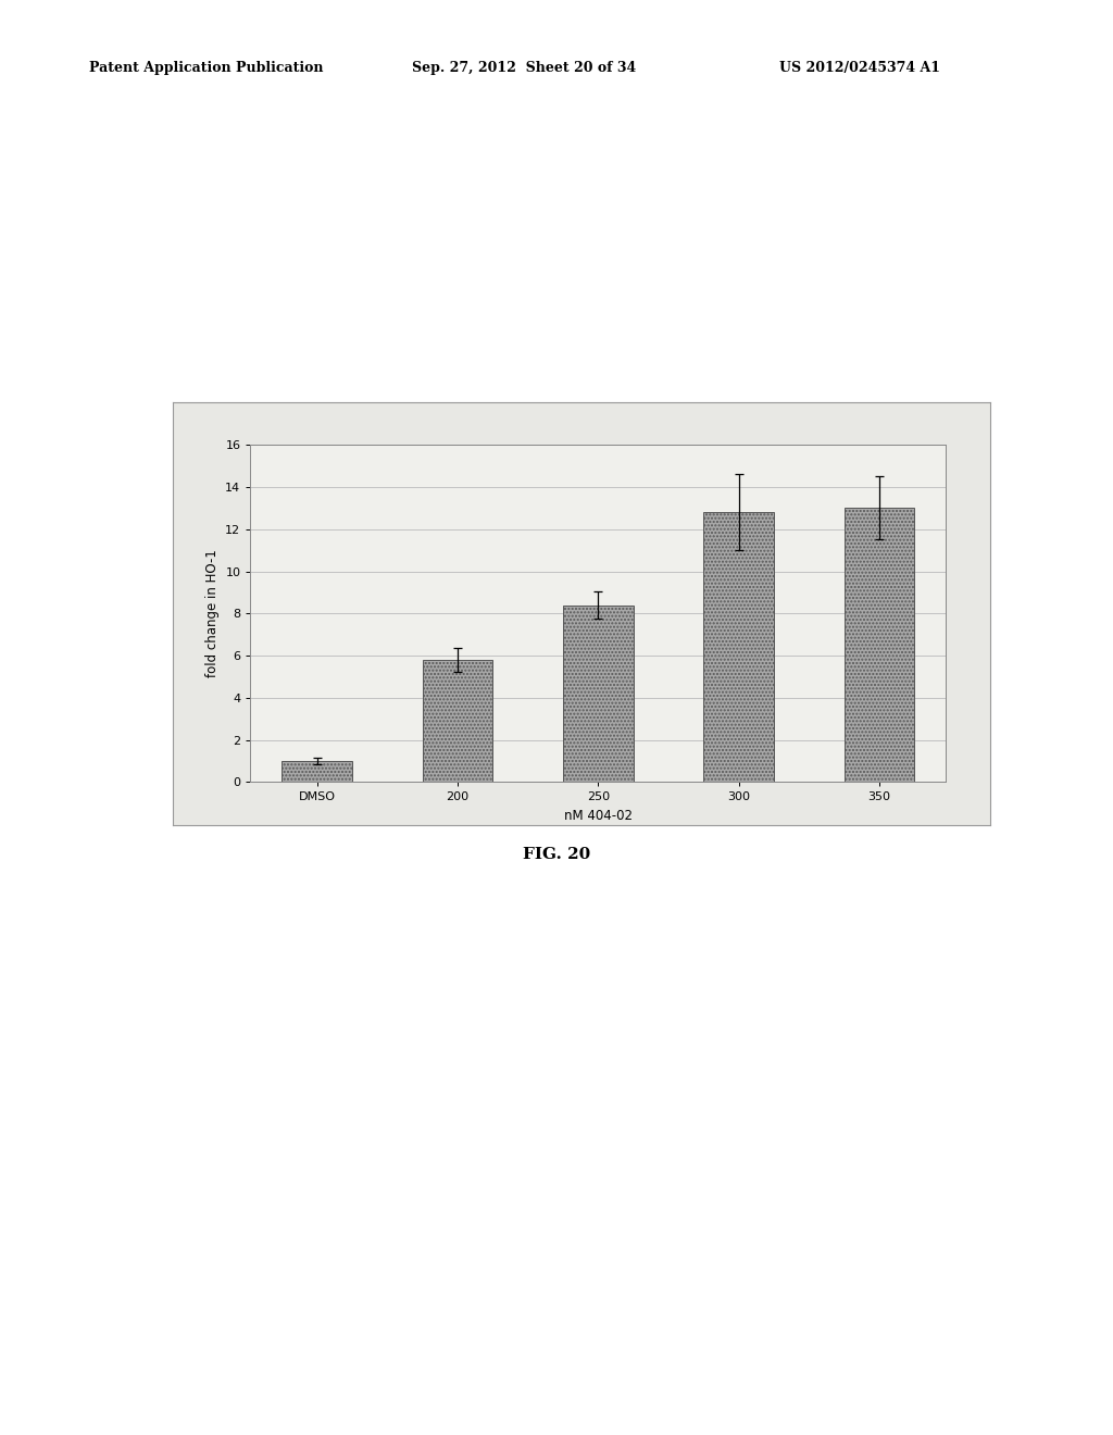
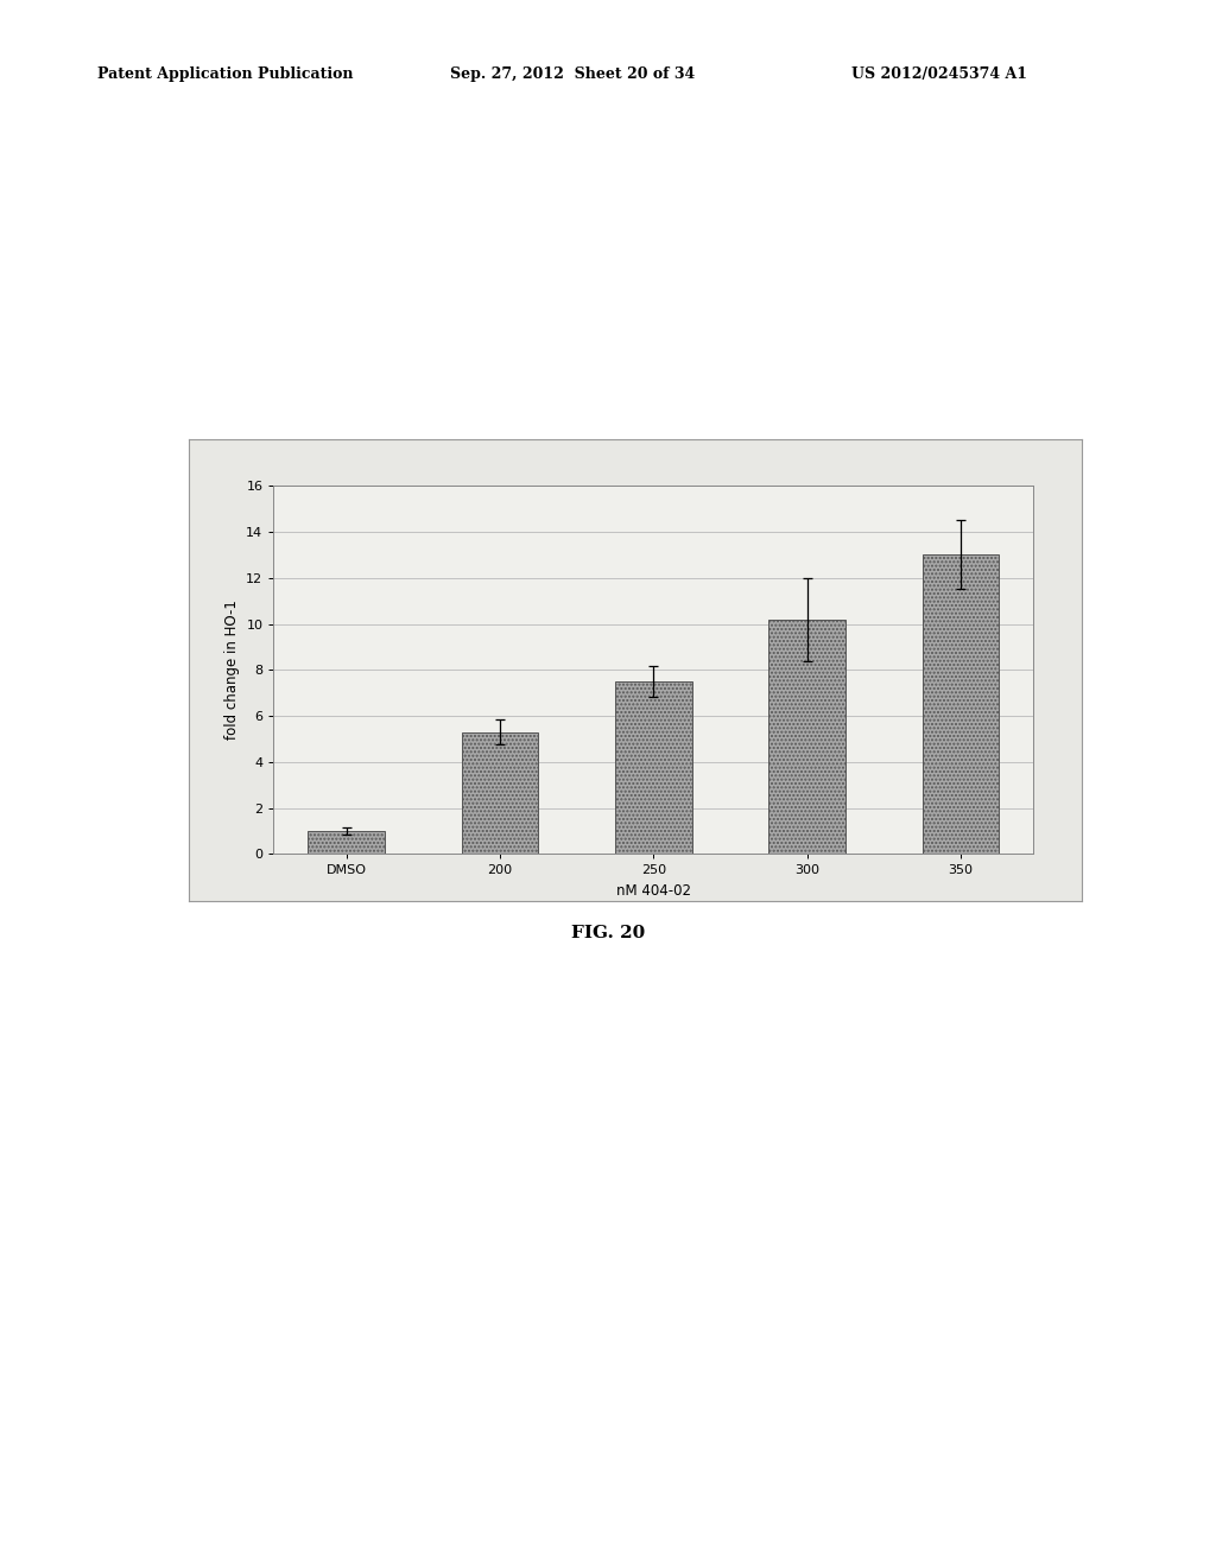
200: 5.8 -> 5.3
250: 8.4 -> 7.5
300: 12.8 -> 10.2
